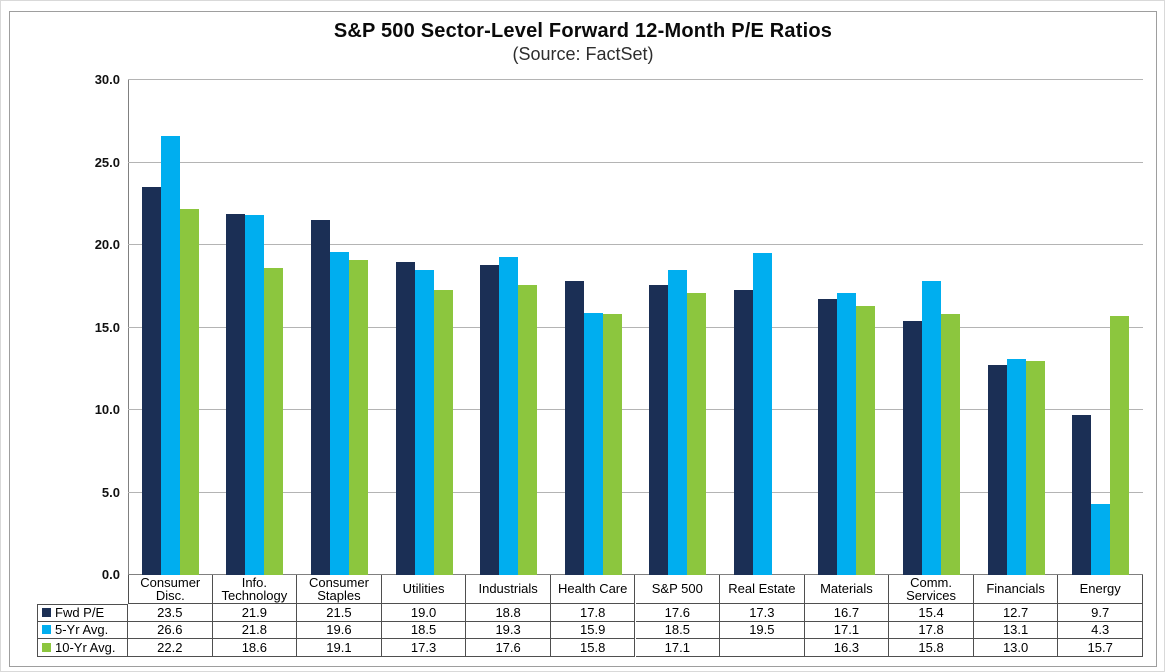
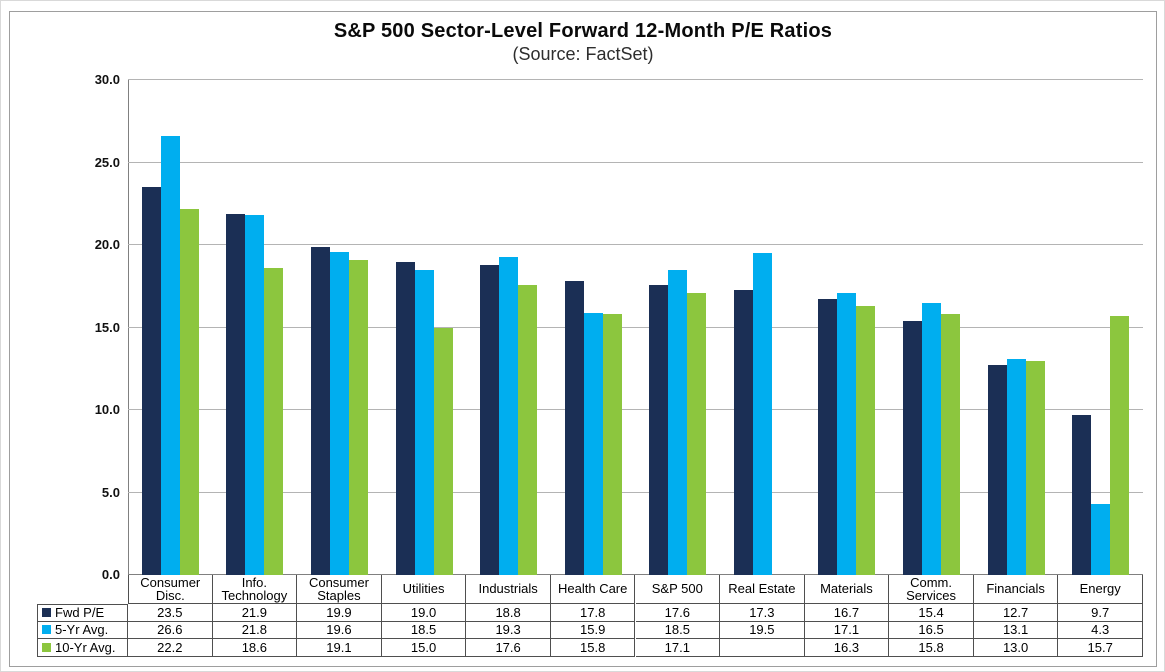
Fwd P/E/Consumer Staples: 21.5 -> 19.9
10-Yr Avg./Utilities: 17.3 -> 15.0
5-Yr Avg./Comm. Services: 17.8 -> 16.5
